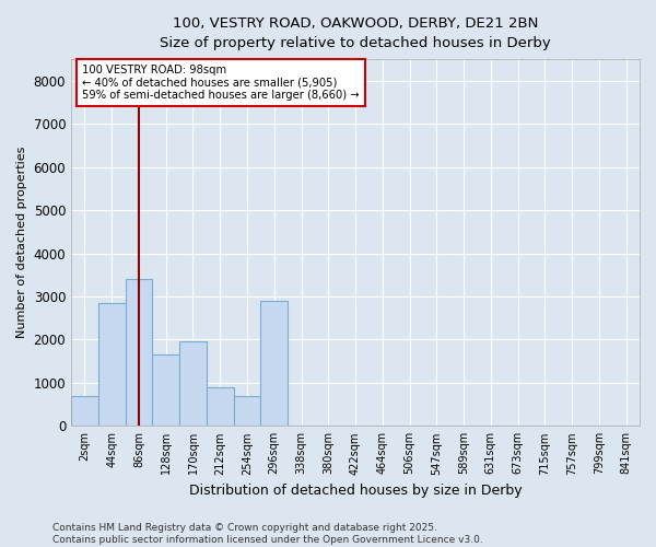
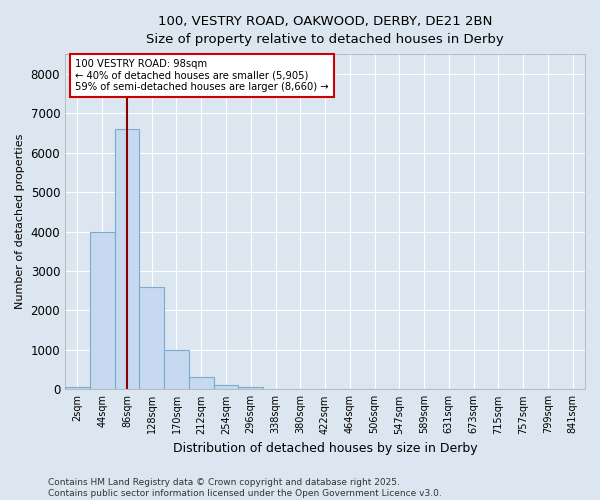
2sqm: 700 -> 50
44sqm: 2850 -> 4000
86sqm: 3400 -> 6600
128sqm: 1650 -> 2600
170sqm: 1950 -> 1000
212sqm: 900 -> 300
254sqm: 700 -> 120
296sqm: 2900 -> 60
